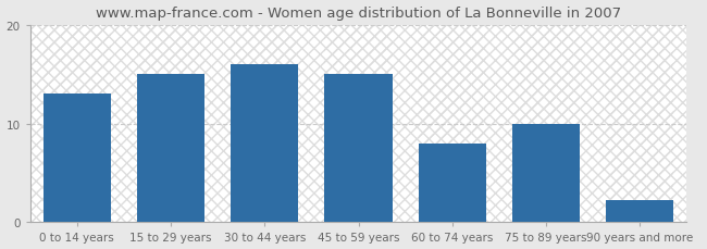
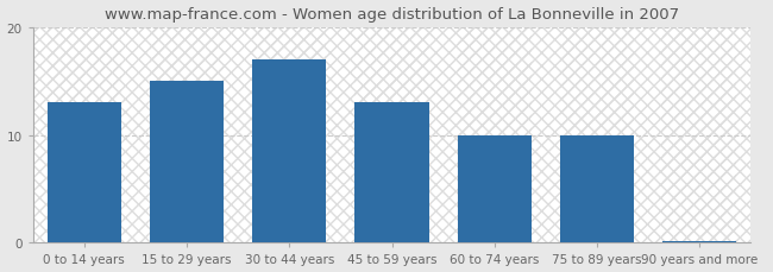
30 to 44 years: 16.0 -> 17.0
45 to 59 years: 15.0 -> 13.0
60 to 74 years: 8.0 -> 10.0
90 years and more: 2.2 -> 0.2
